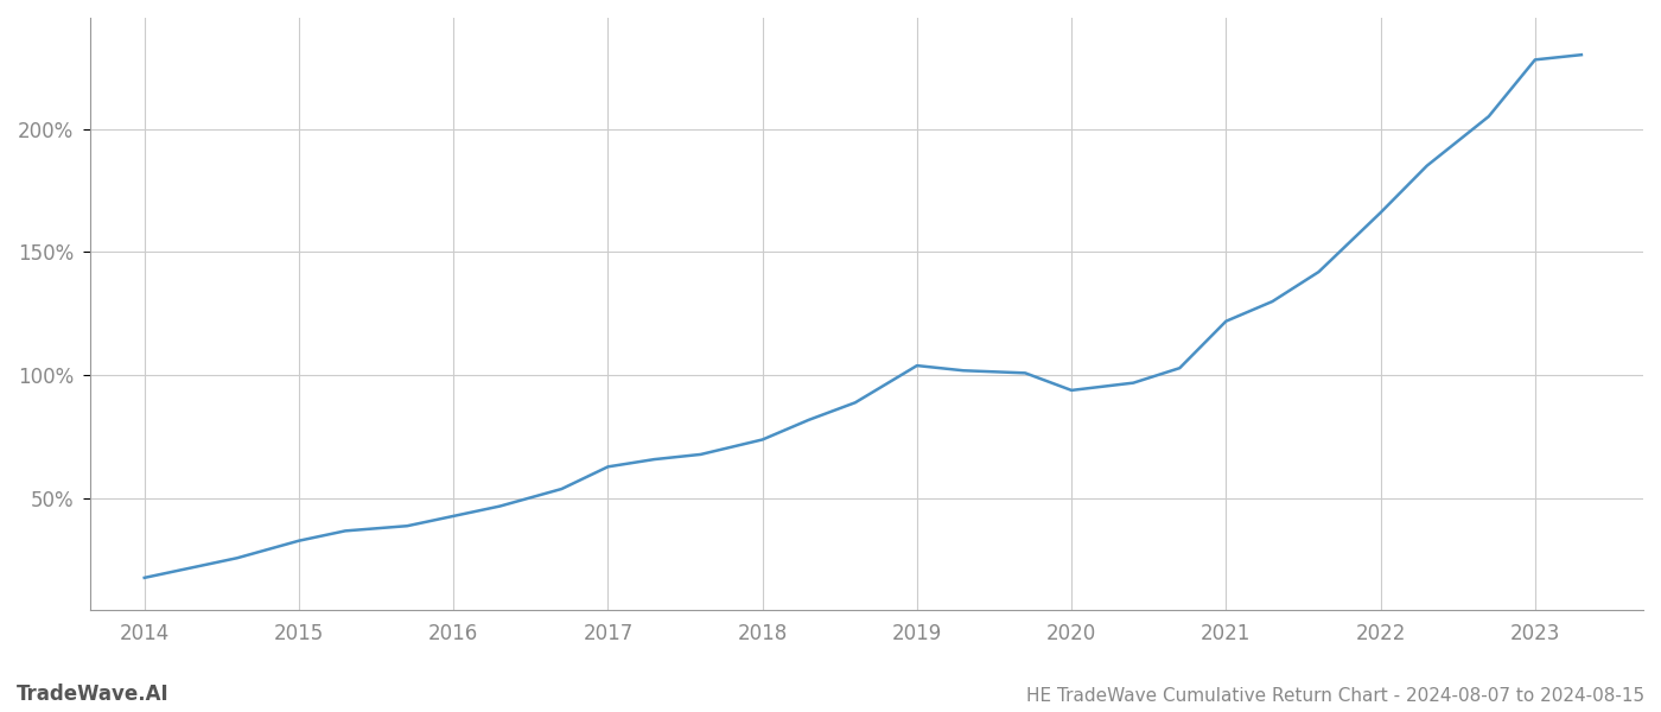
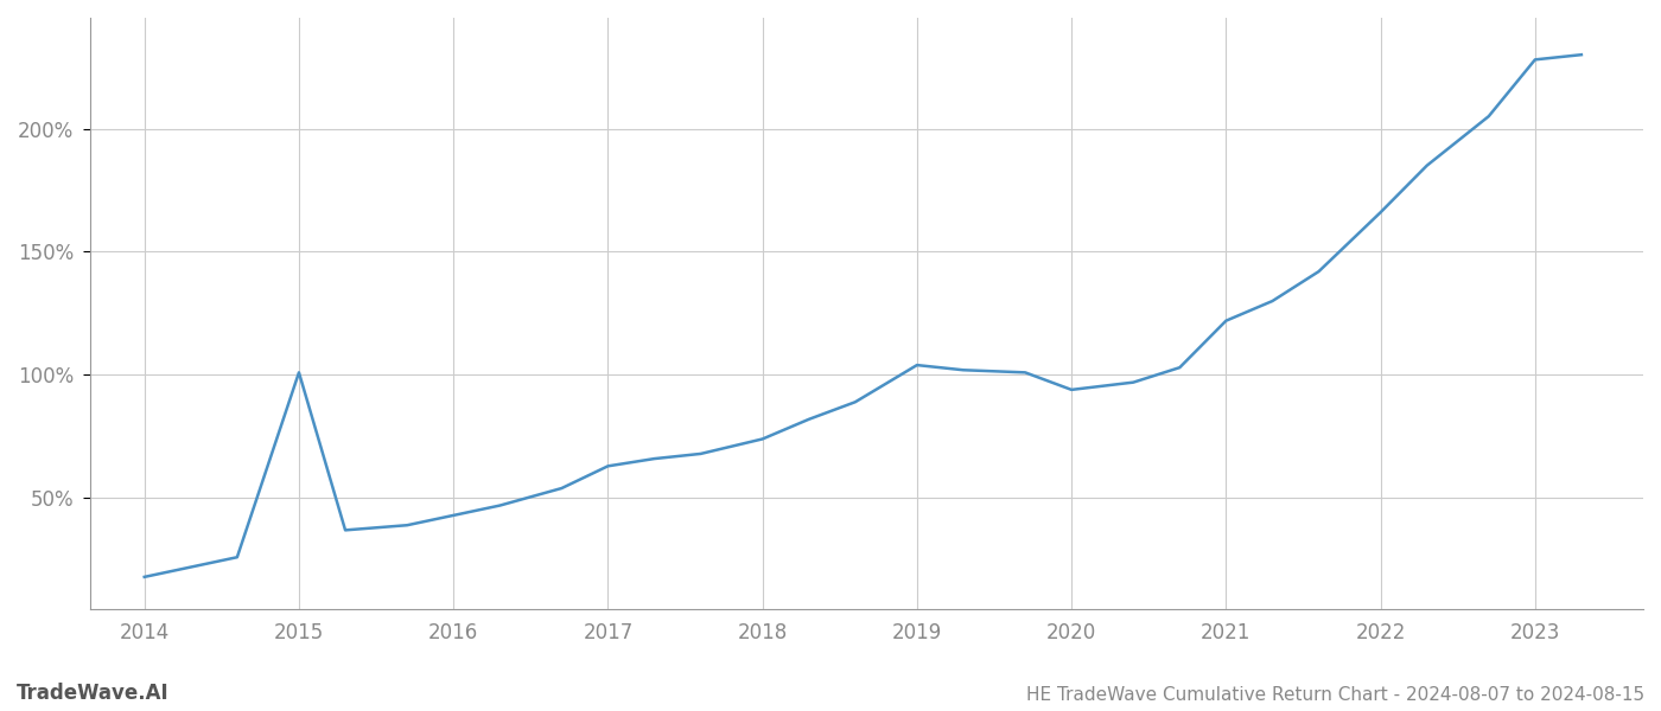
2015: 33% -> 101%
